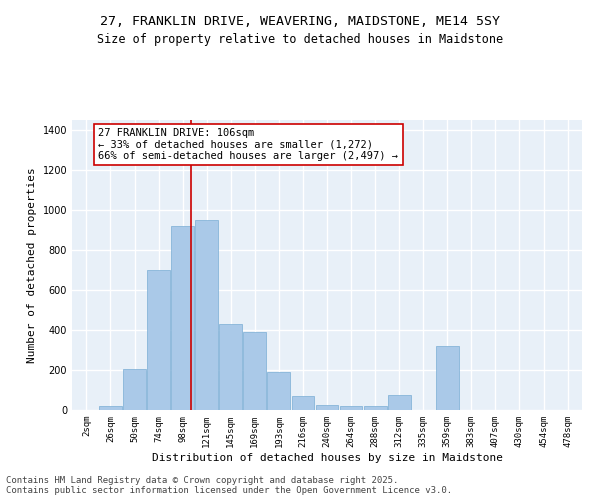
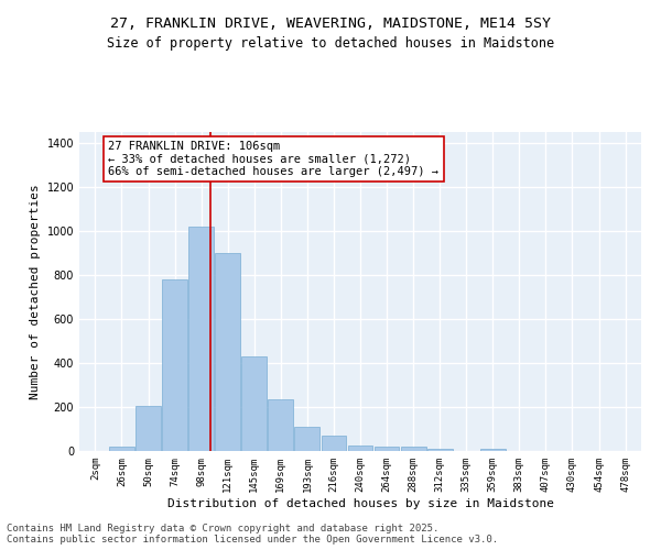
74sqm: 700 -> 778
98sqm: 920 -> 1020
121sqm: 950 -> 898
169sqm: 390 -> 235
193sqm: 190 -> 110
312sqm: 75 -> 10
359sqm: 320 -> 10
